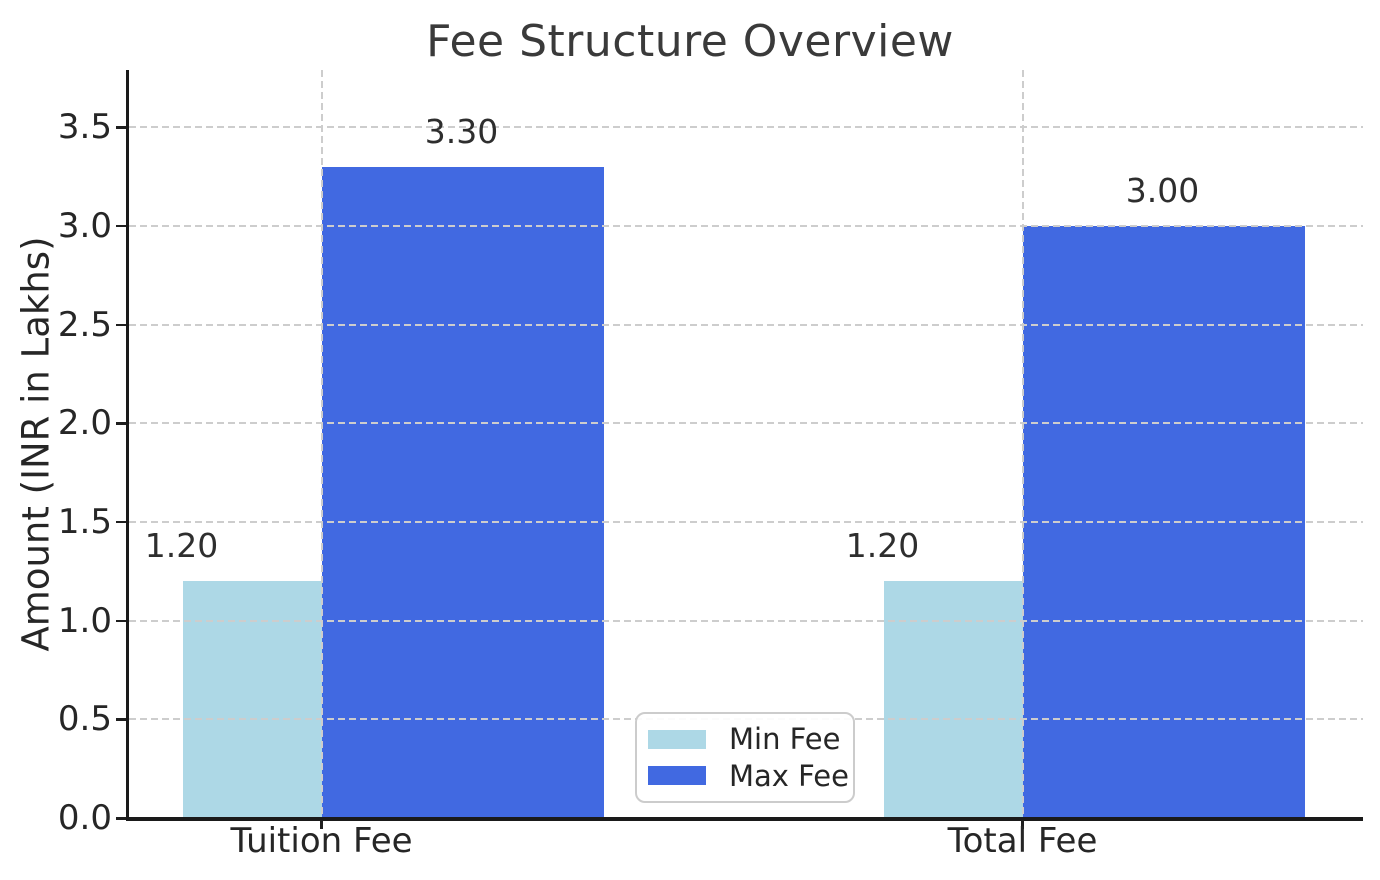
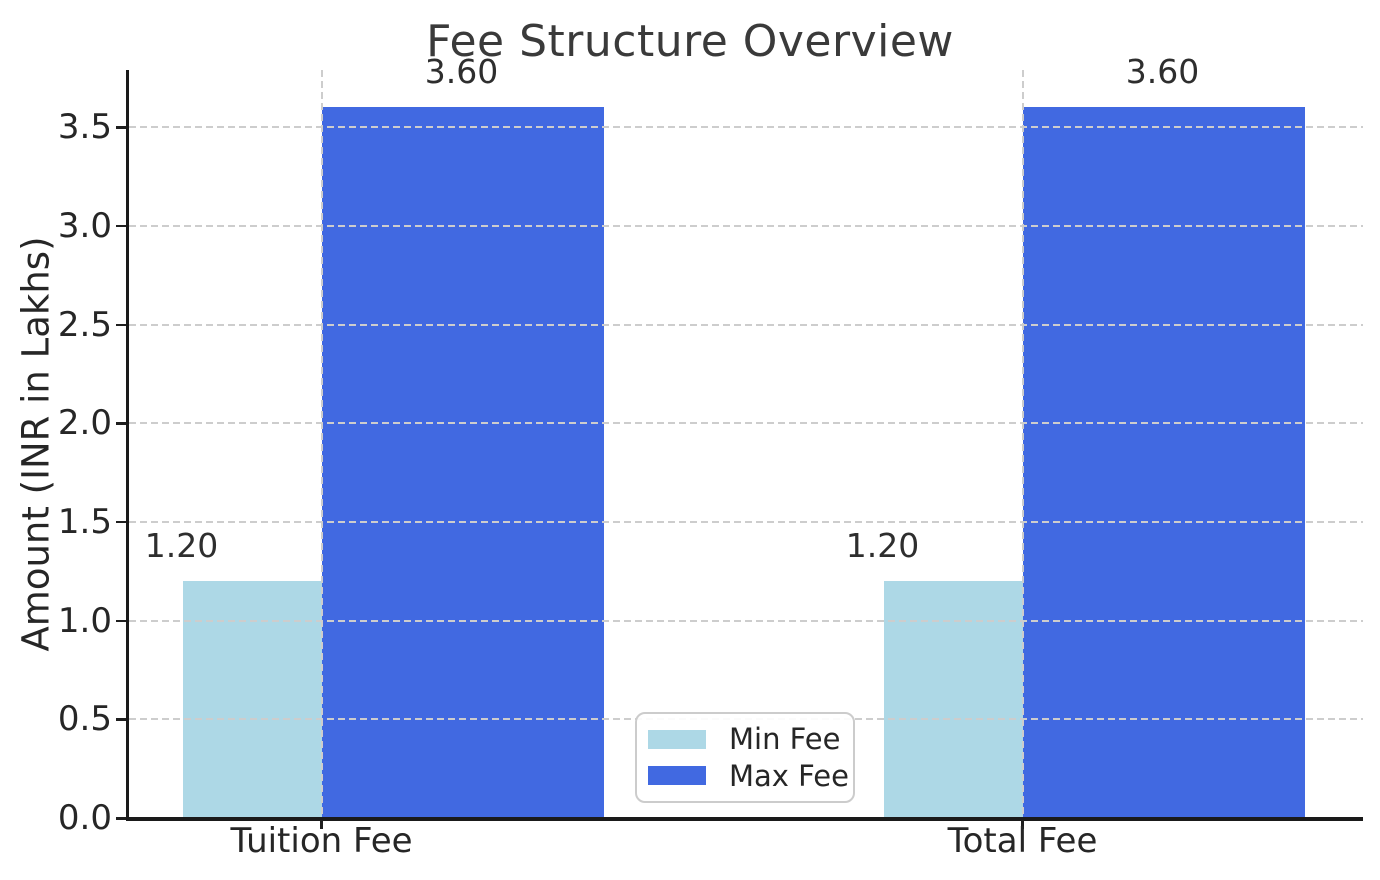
Max Fee/Tuition Fee: 3.30 -> 3.60
Max Fee/Total Fee: 3.00 -> 3.60
